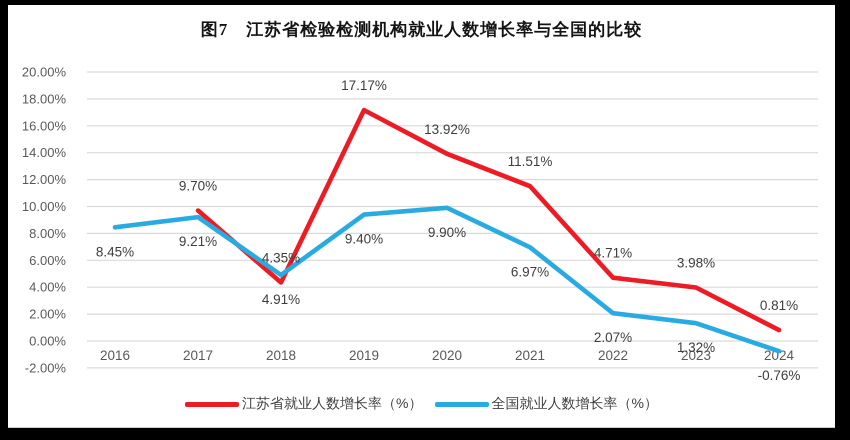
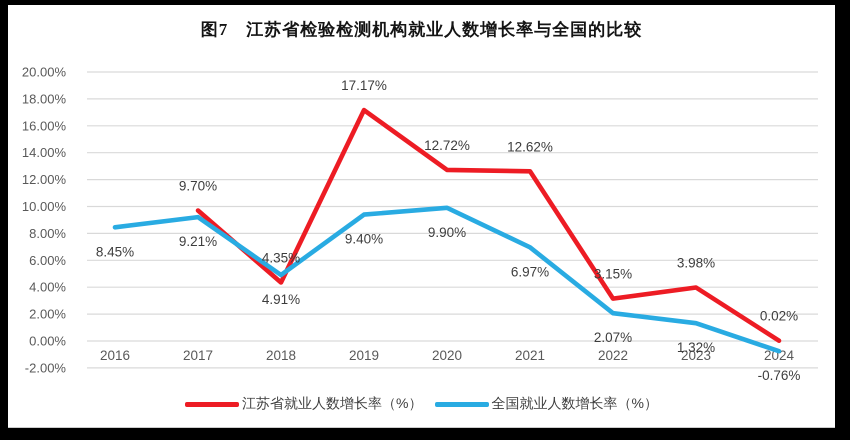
江苏省就业人数增长率（%）/2020: 13.92% -> 12.72%
江苏省就业人数增长率（%）/2021: 11.51% -> 12.62%
江苏省就业人数增长率（%）/2022: 4.71% -> 3.15%
江苏省就业人数增长率（%）/2024: 0.81% -> 0.02%
